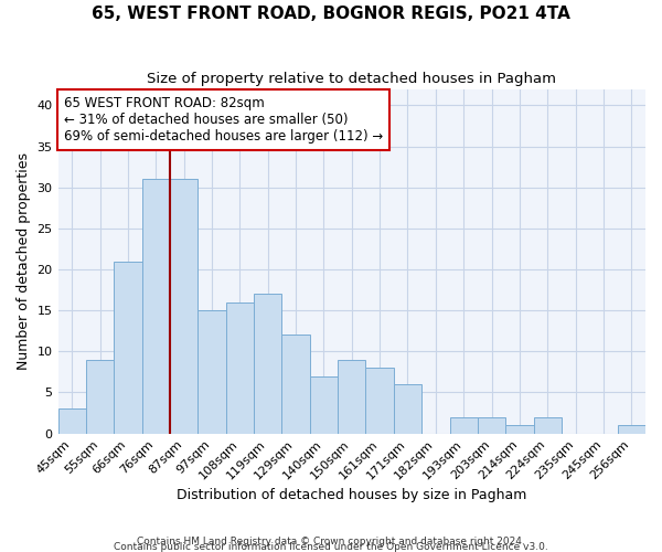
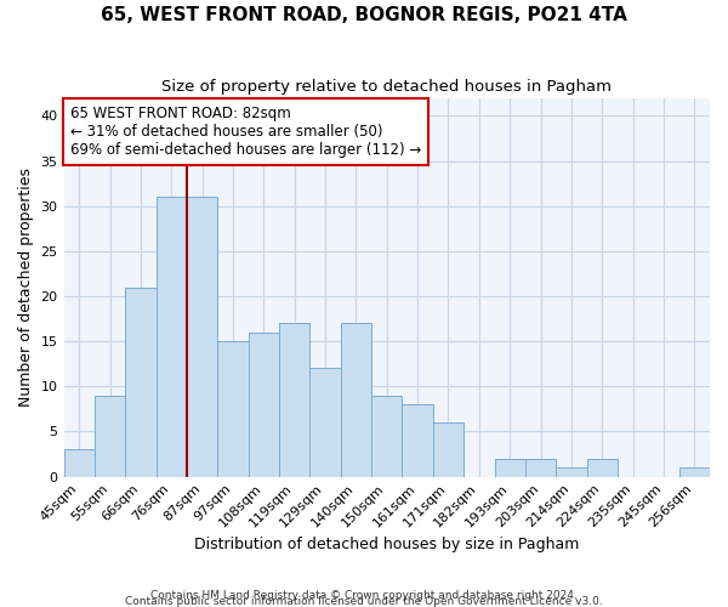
140sqm: 7 -> 17
